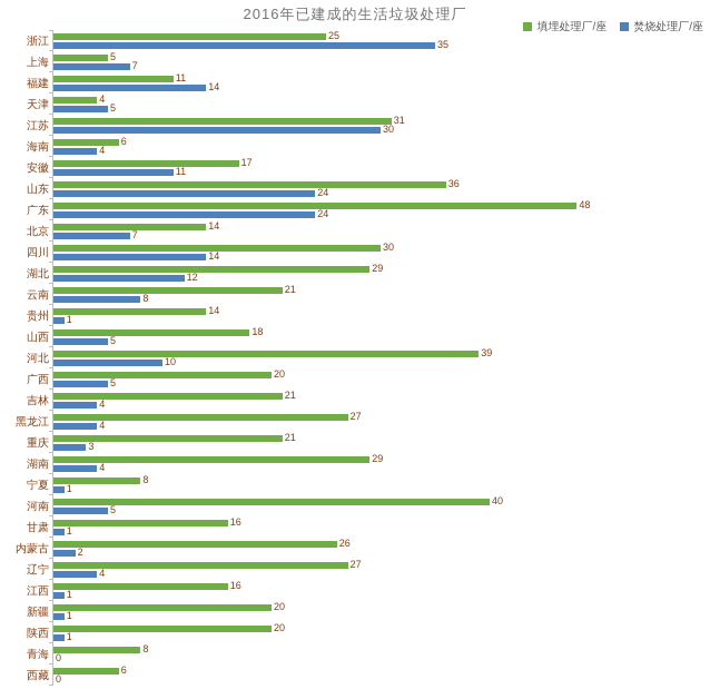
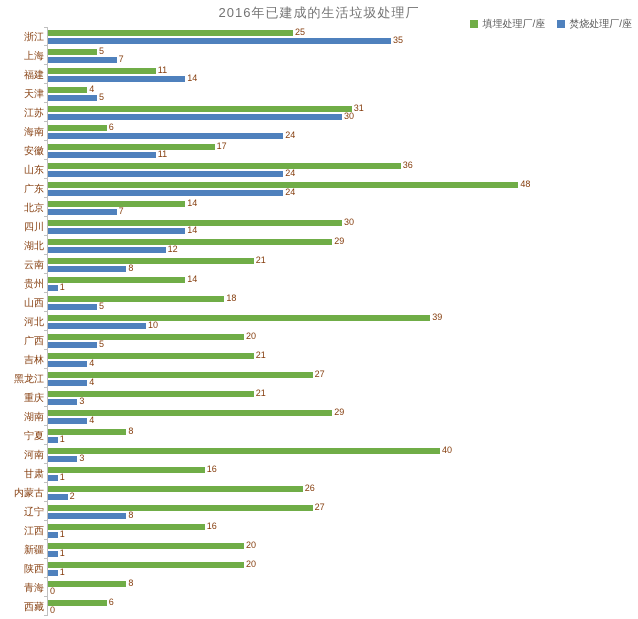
焚烧处理厂/座/海南: 4 -> 24
焚烧处理厂/座/河南: 5 -> 3
焚烧处理厂/座/辽宁: 4 -> 8
